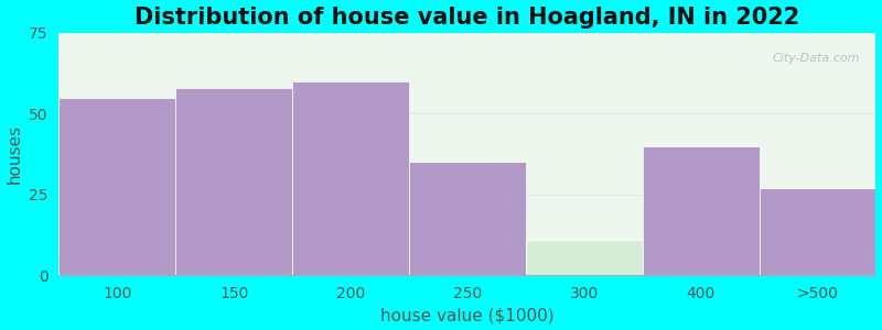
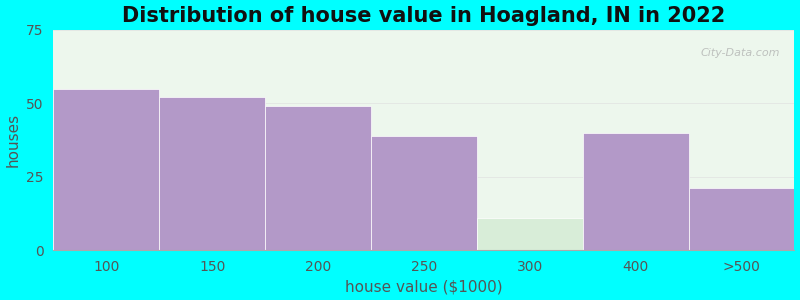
150: 58 -> 52
200: 60 -> 49
250: 35 -> 39
>500: 27 -> 21
